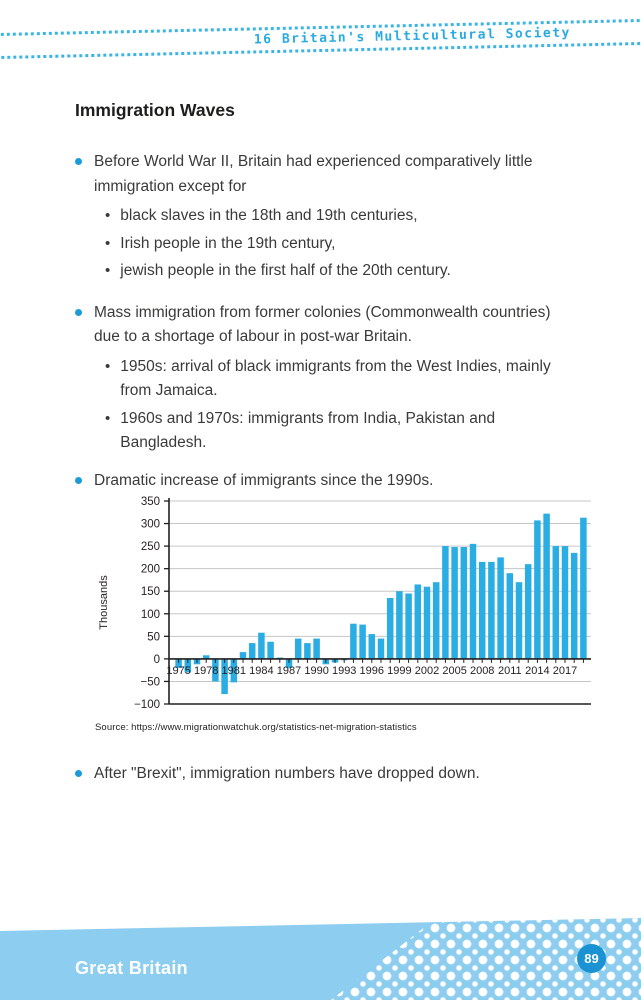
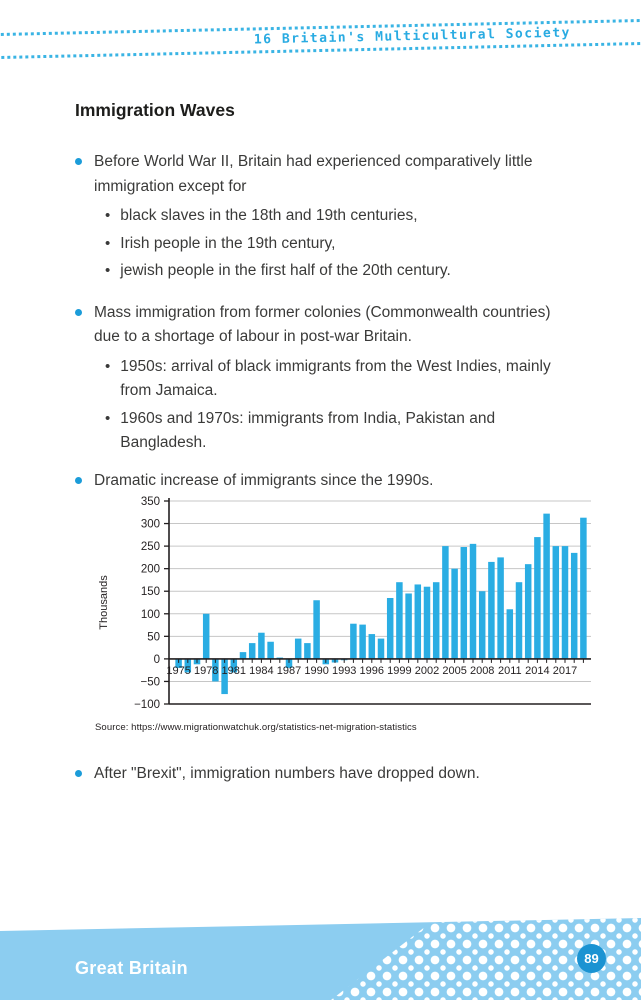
1978: 10 -> 100
1981: -50 -> -30
1990: 40 -> 130
1999: 150 -> 170
2005: 250 -> 200
2008: 220 -> 150
2011: 190 -> 110
2014: 310 -> 270
